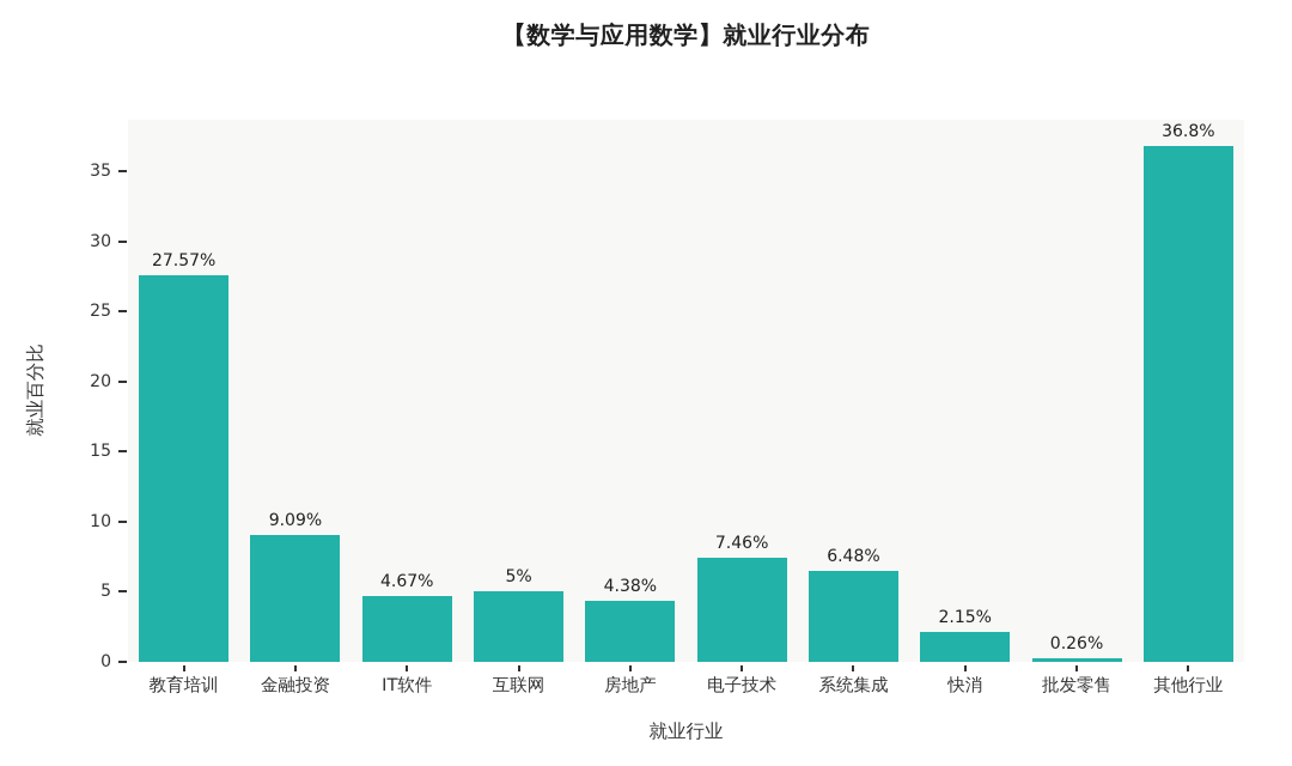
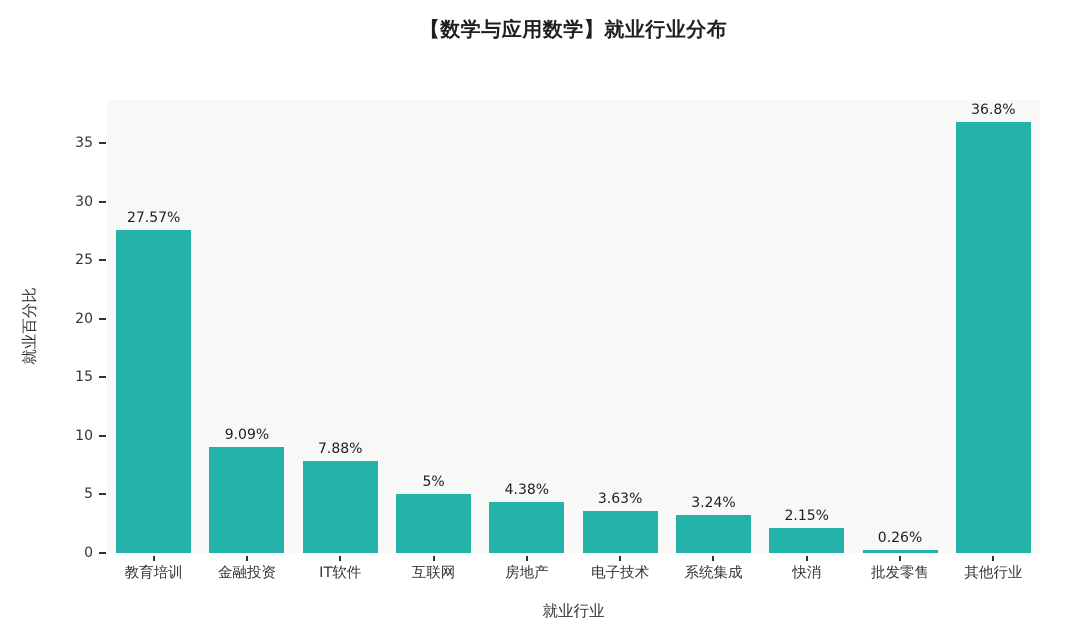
IT软件: 4.67% -> 7.88%
电子技术: 7.46% -> 3.63%
系统集成: 6.48% -> 3.24%
